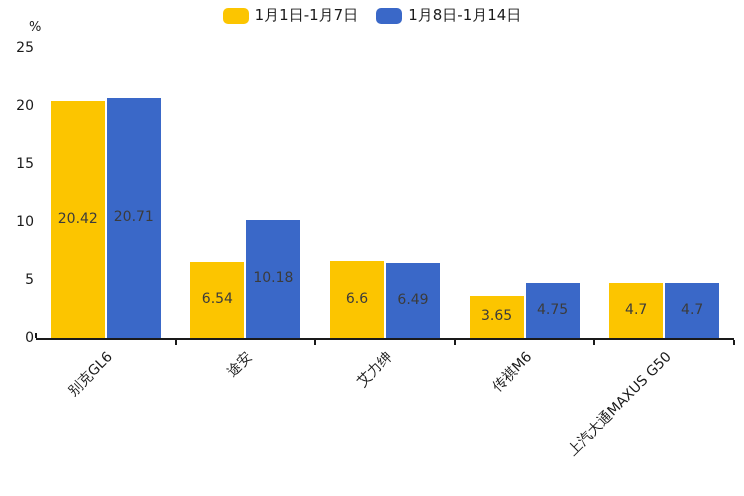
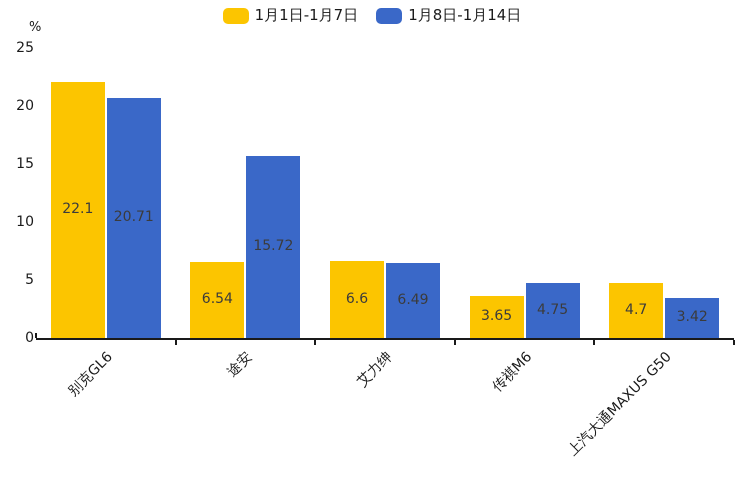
1月1日-1月7日/别克GL6: 20.42 -> 22.1
1月8日-1月14日/途安: 10.18 -> 15.72
1月8日-1月14日/上汽大通MAXUS G50: 4.7 -> 3.42
